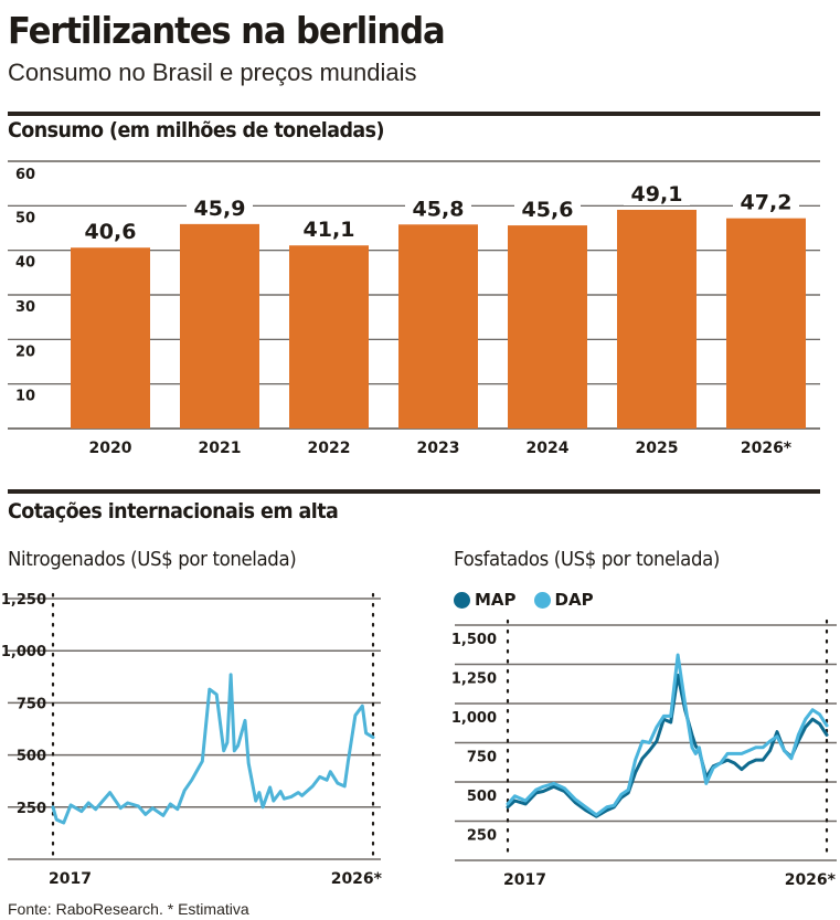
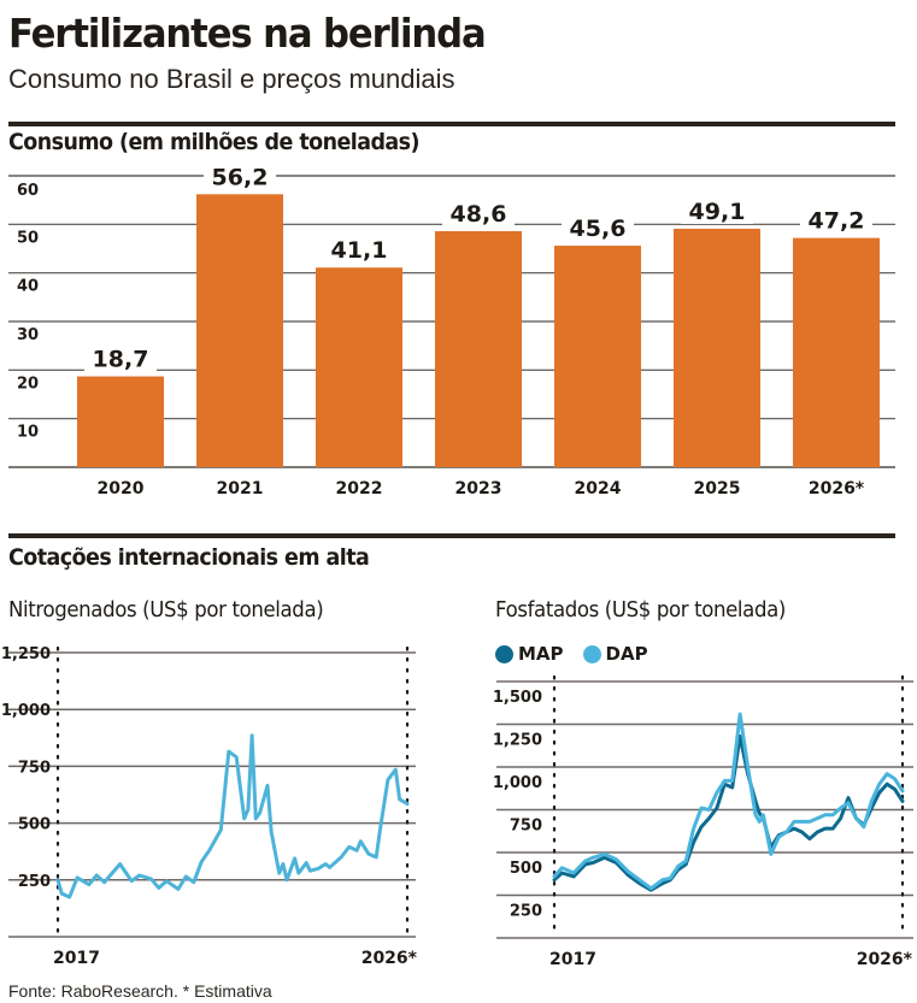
Consumo (em milhões de toneladas)/2020: 40,6 -> 18,7
Consumo (em milhões de toneladas)/2021: 45,9 -> 56,2
Consumo (em milhões de toneladas)/2023: 45,8 -> 48,6
